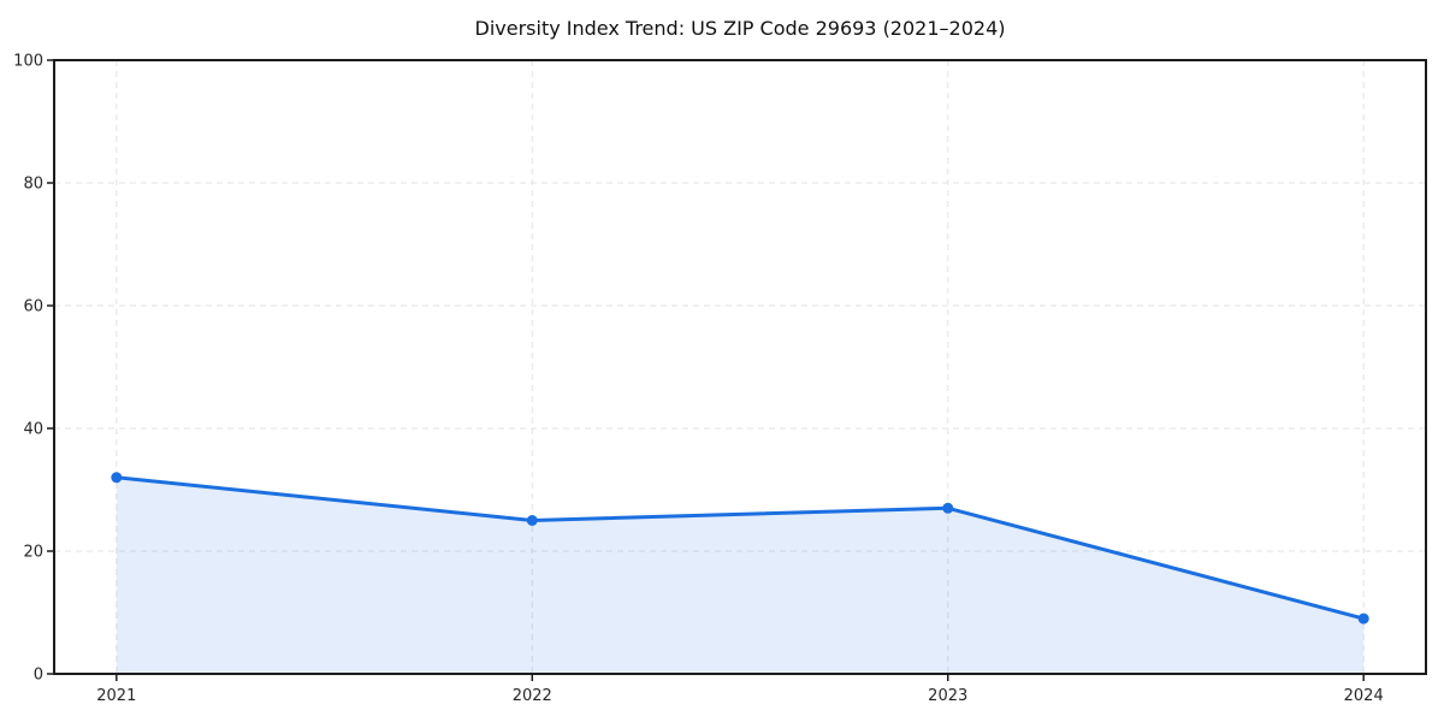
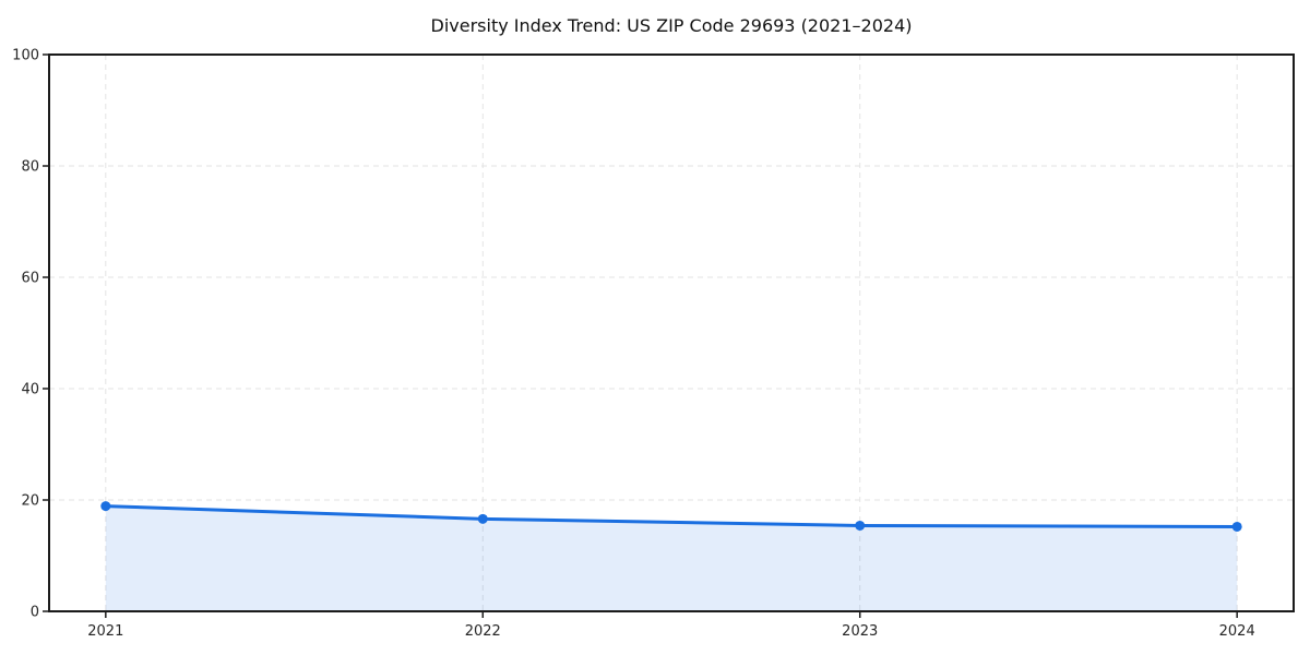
2021: 32 -> 19
2022: 25 -> 17
2023: 27 -> 15
2024: 9 -> 15
